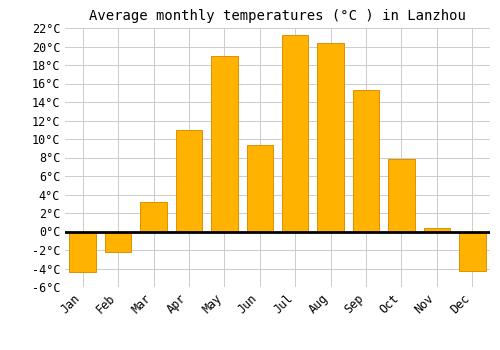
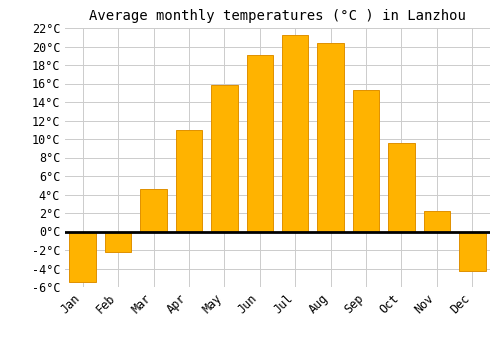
Jan: -4.4°C -> -5.5°C
Mar: 3.2°C -> 4.6°C
May: 19.0°C -> 15.8°C
Jun: 9.4°C -> 19.1°C
Oct: 7.8°C -> 9.6°C
Nov: 0.4°C -> 2.2°C
